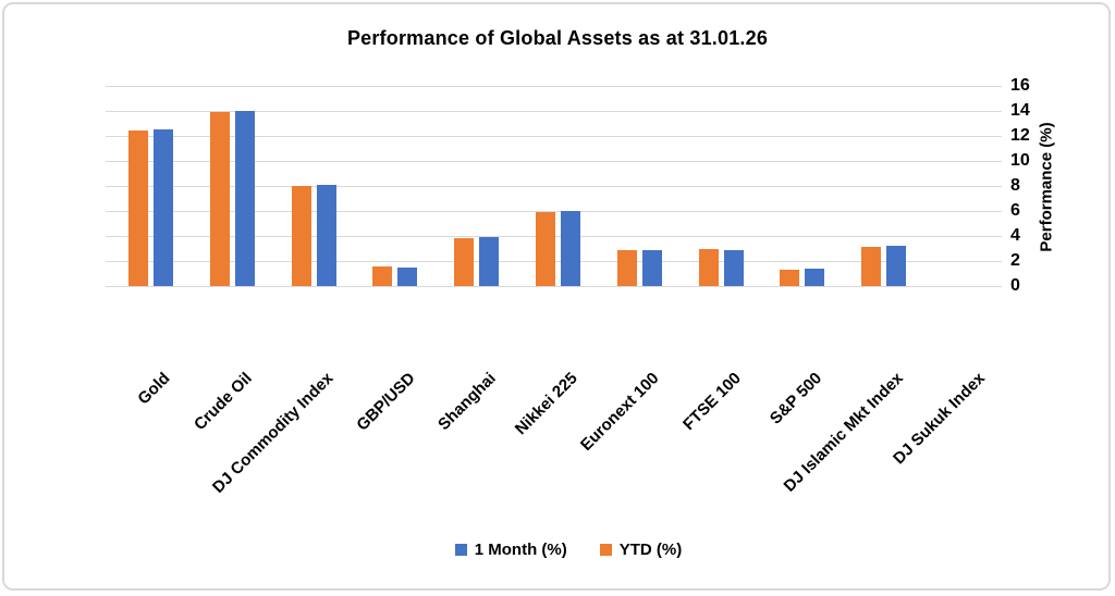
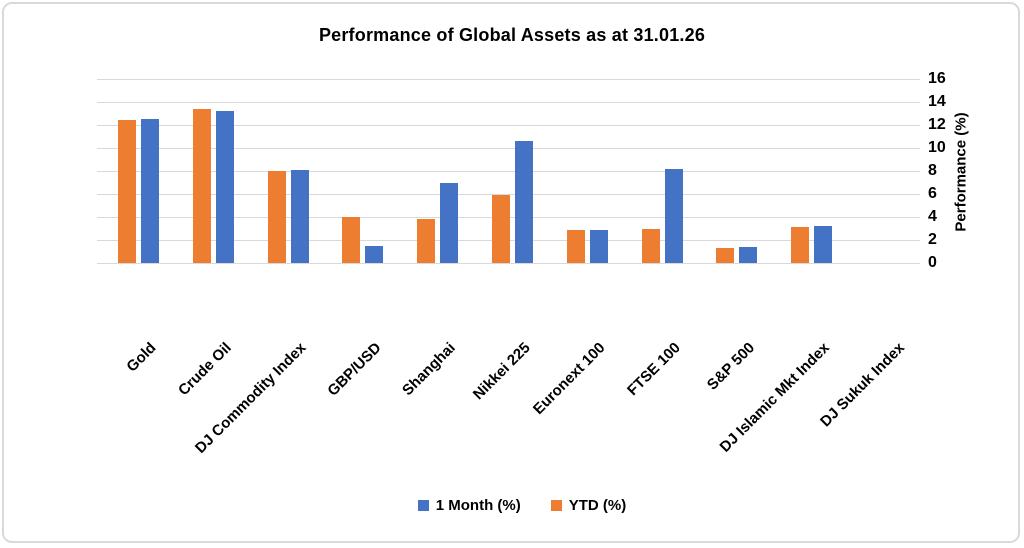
1 Month (%)/Crude Oil: 14.0 -> 13.2
YTD (%)/Crude Oil: 13.9 -> 13.4
YTD (%)/GBP/USD: 1.6 -> 4.0
1 Month (%)/Shanghai: 3.9 -> 7.0
1 Month (%)/Nikkei 225: 6.0 -> 10.6
1 Month (%)/FTSE 100: 2.9 -> 8.2
